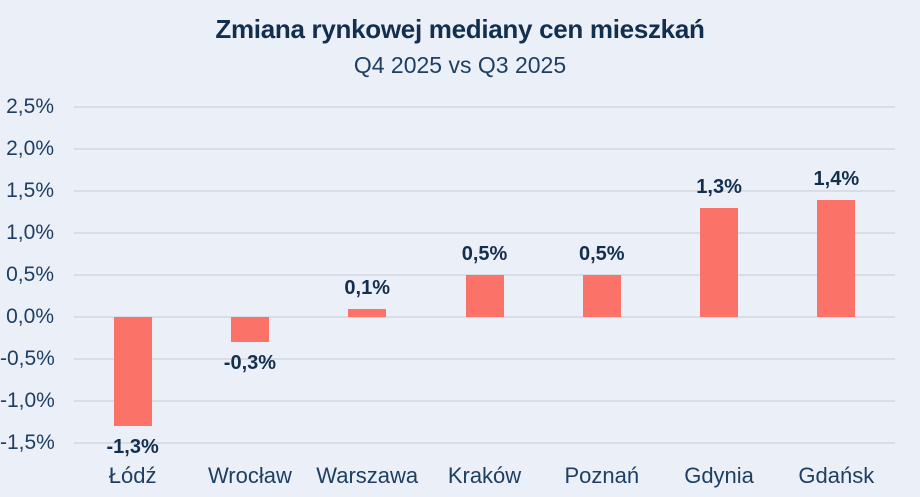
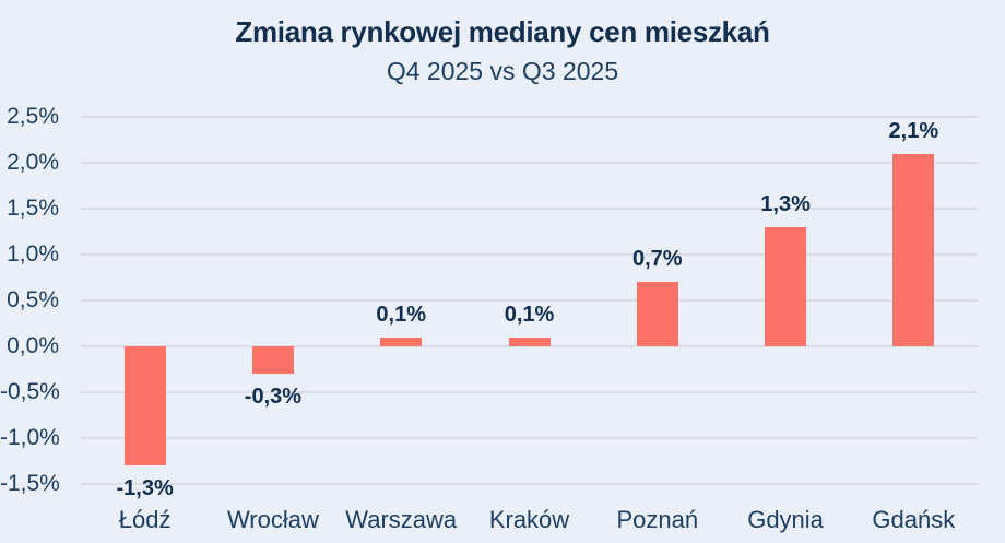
Kraków: 0,5% -> 0,1%
Poznań: 0,5% -> 0,7%
Gdańsk: 1,4% -> 2,1%
